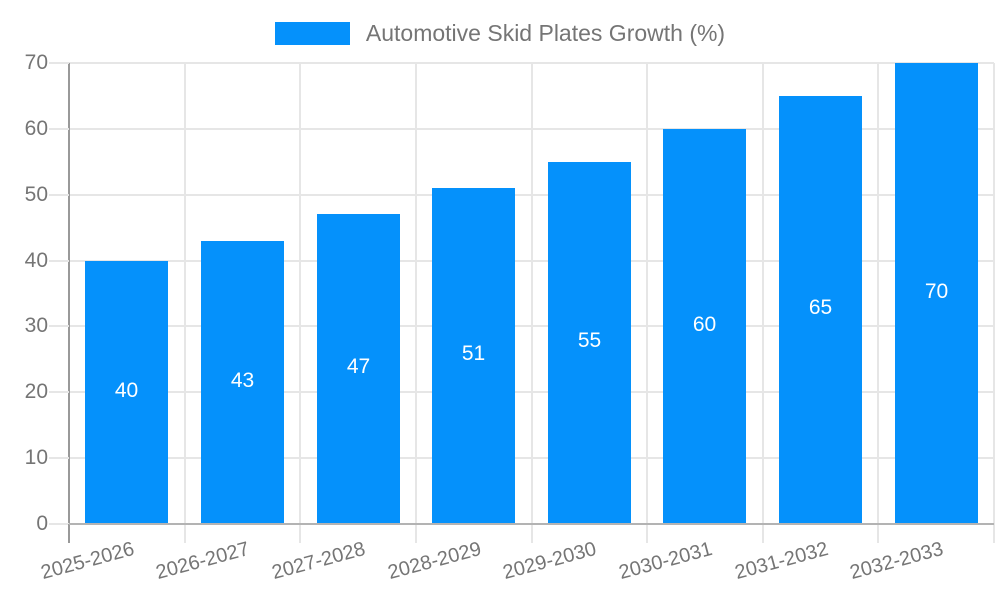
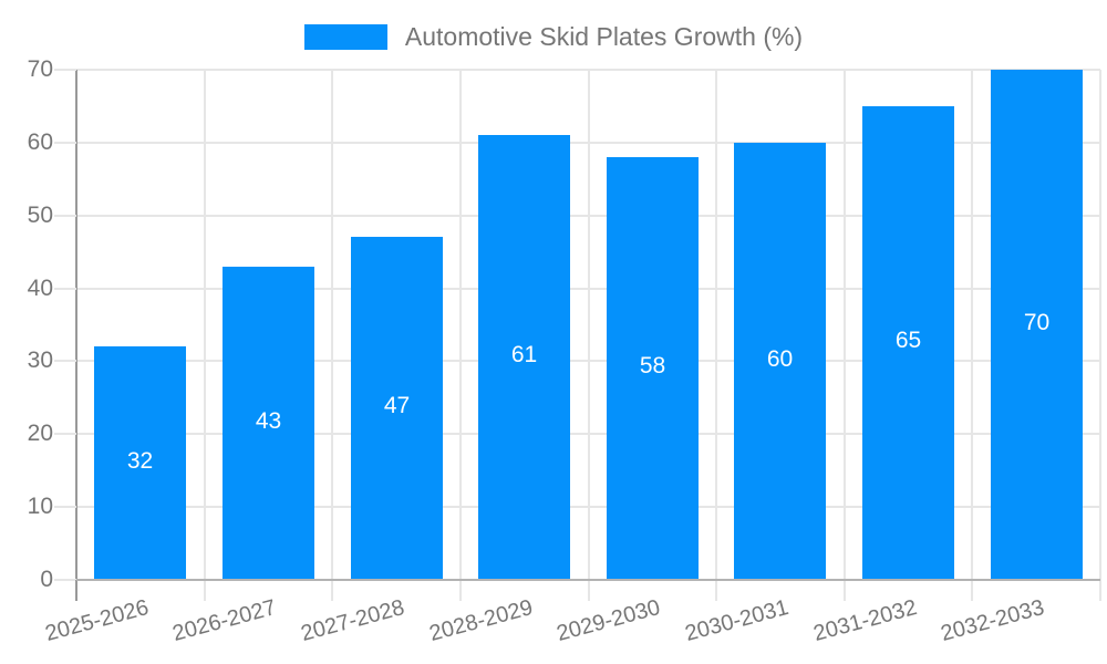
2025-2026: 40 -> 32
2028-2029: 51 -> 61
2029-2030: 55 -> 58
